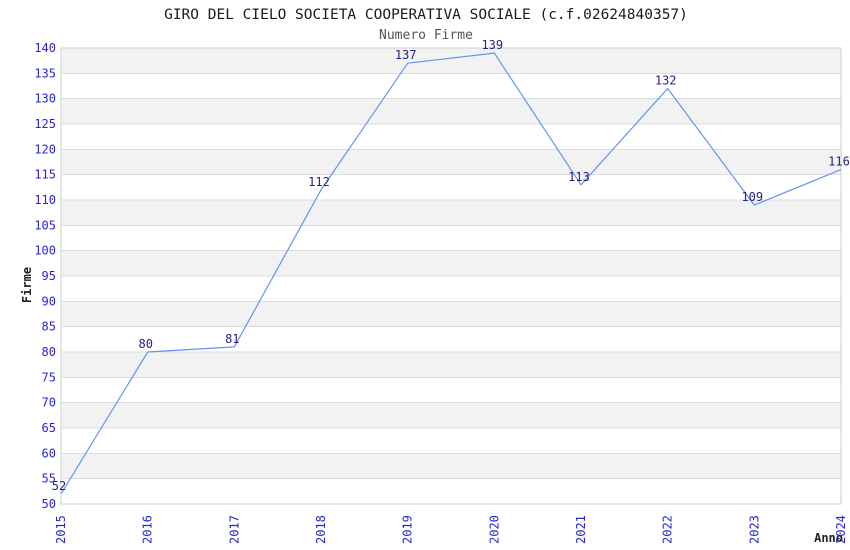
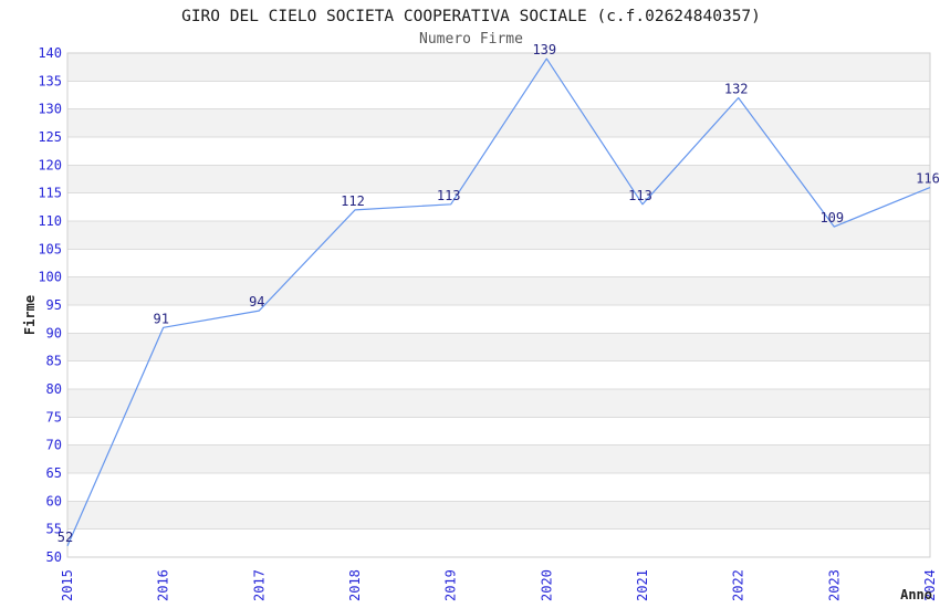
2016: 80 -> 91
2017: 81 -> 94
2019: 137 -> 113
